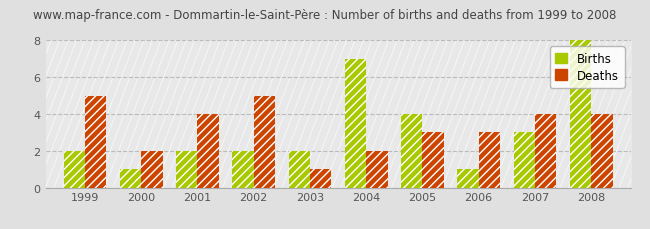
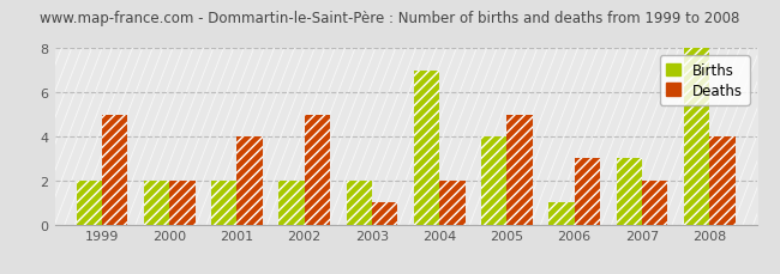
Births/2000: 1 -> 2
Deaths/2005: 3 -> 5
Deaths/2007: 4 -> 2
